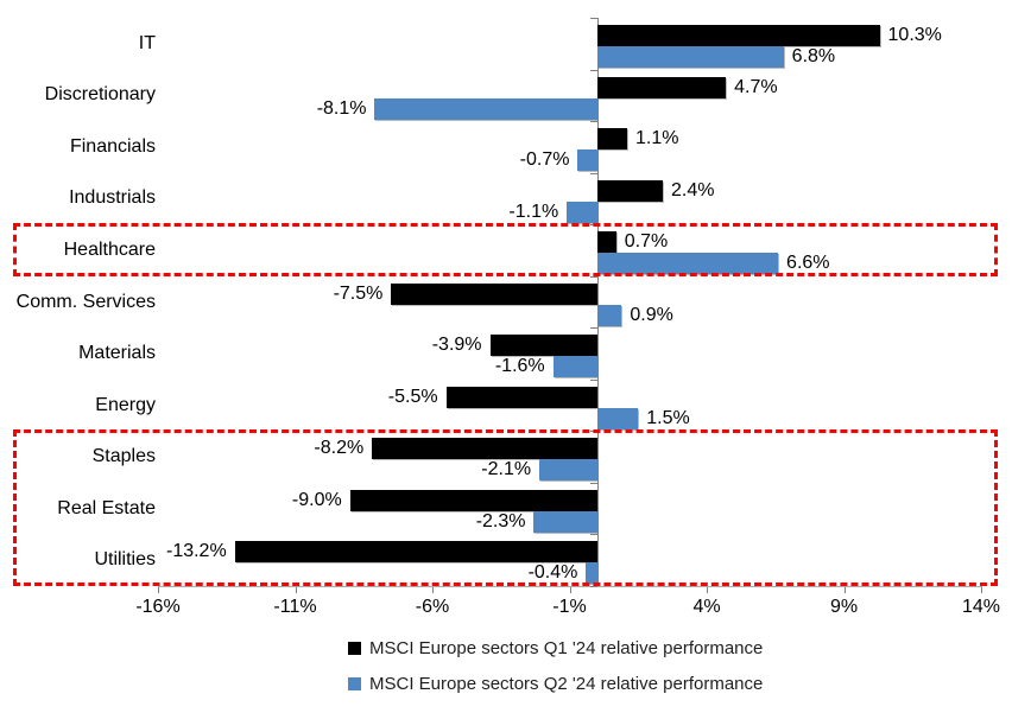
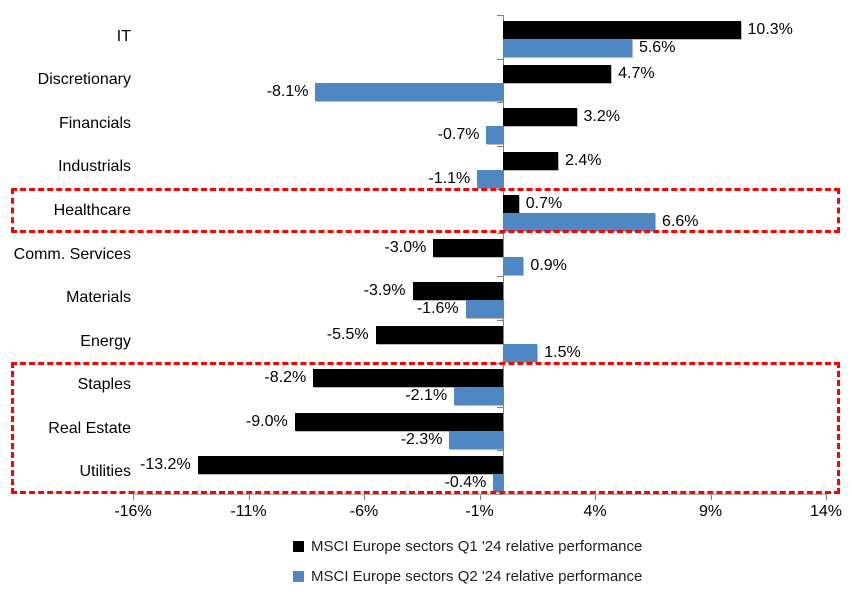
MSCI Europe sectors Q2 '24 relative performance/IT: 6.8% -> 5.6%
MSCI Europe sectors Q1 '24 relative performance/Financials: 1.1% -> 3.2%
MSCI Europe sectors Q1 '24 relative performance/Comm. Services: -7.5% -> -3.0%
